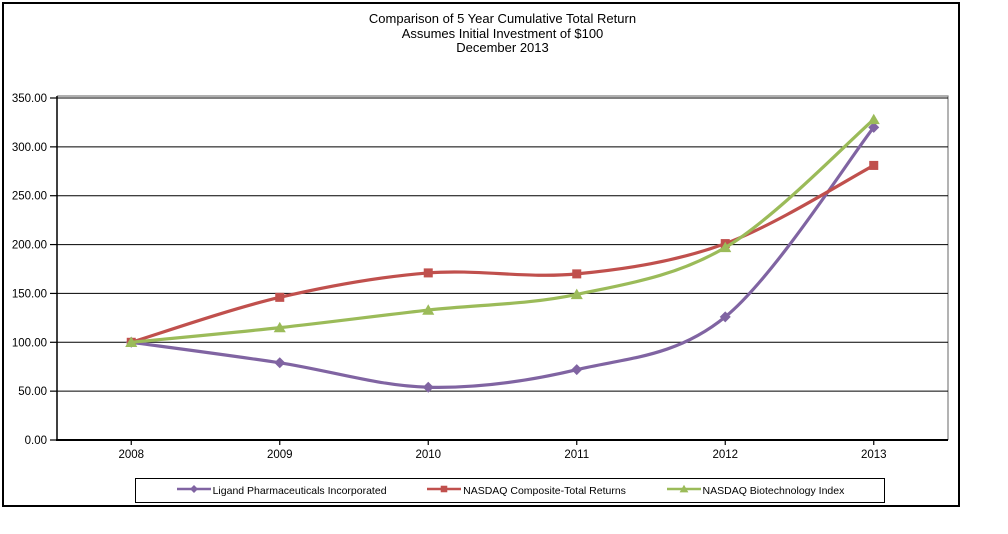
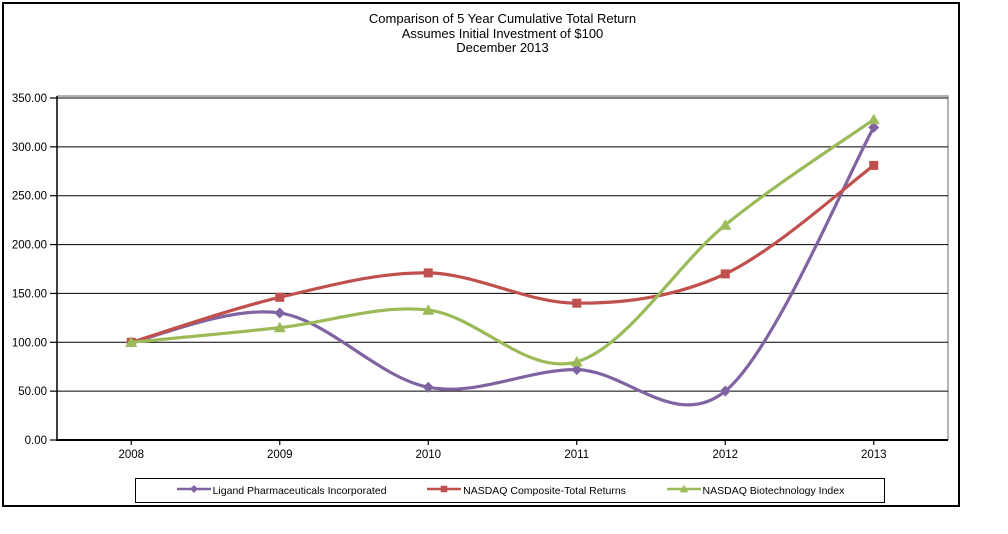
Ligand Pharmaceuticals Incorporated/2009: 80 -> 130
NASDAQ Composite-Total Returns/2011: 170 -> 140
NASDAQ Biotechnology Index/2011: 150 -> 80
Ligand Pharmaceuticals Incorporated/2012: 130 -> 50
NASDAQ Composite-Total Returns/2012: 200 -> 170
NASDAQ Biotechnology Index/2012: 200 -> 220
